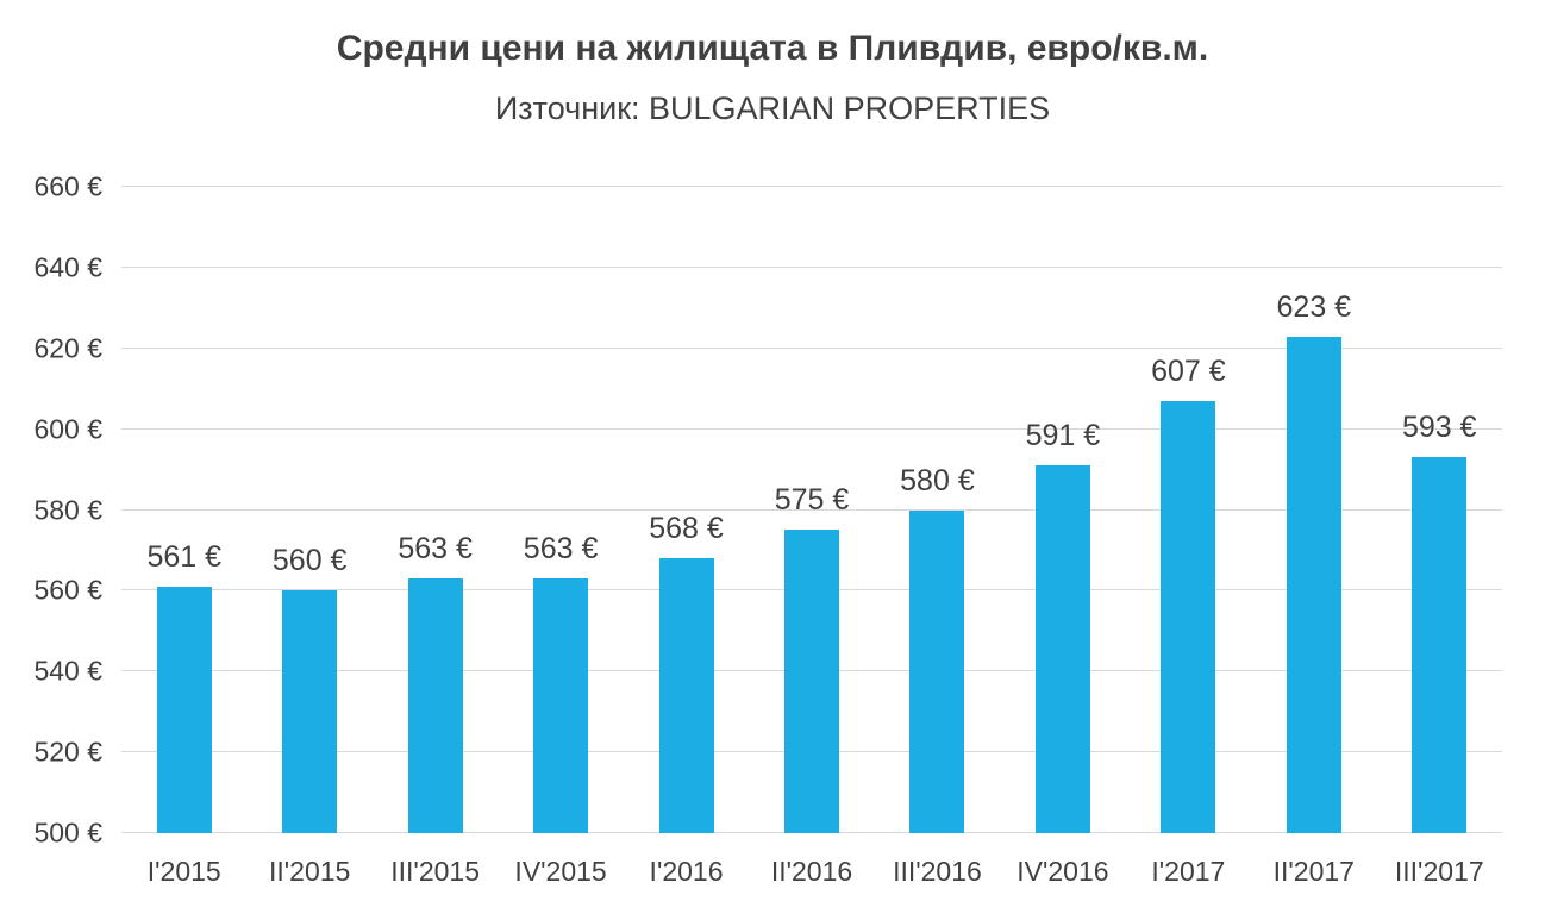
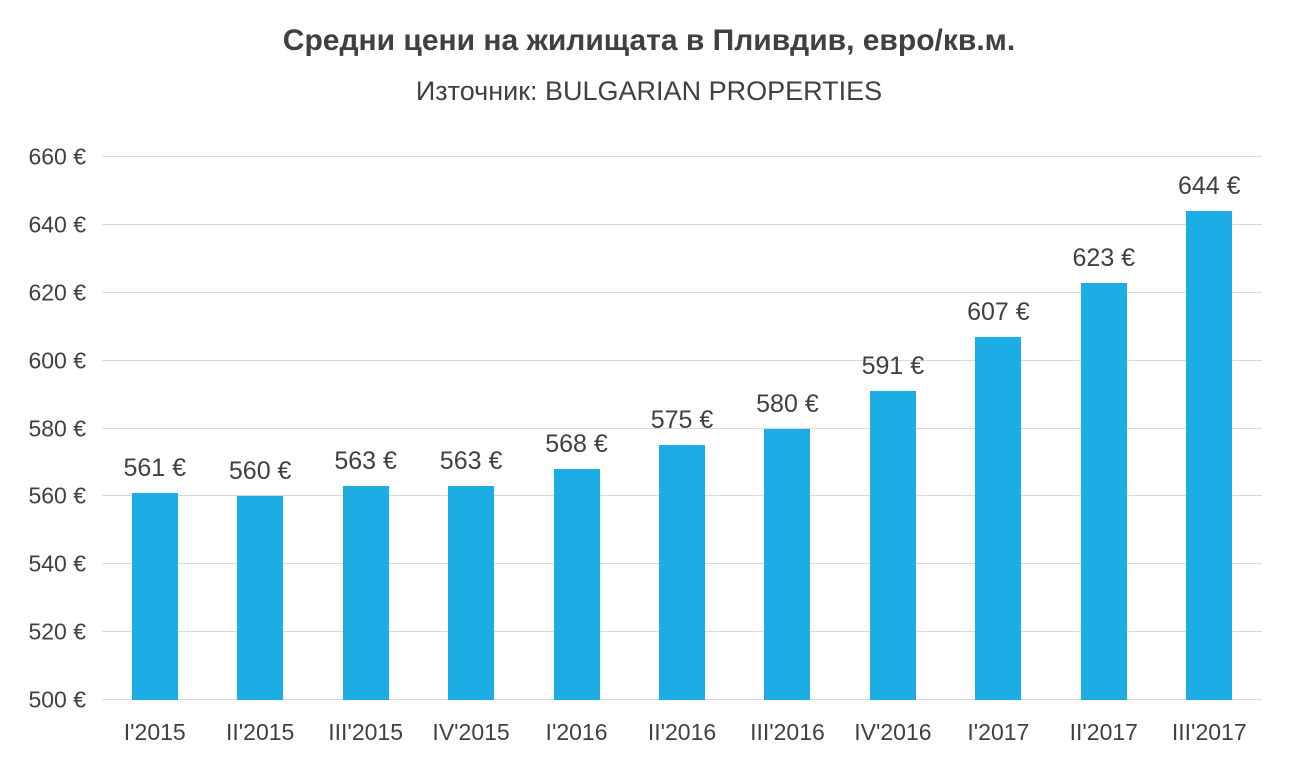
III'2017: 593 -> 644
